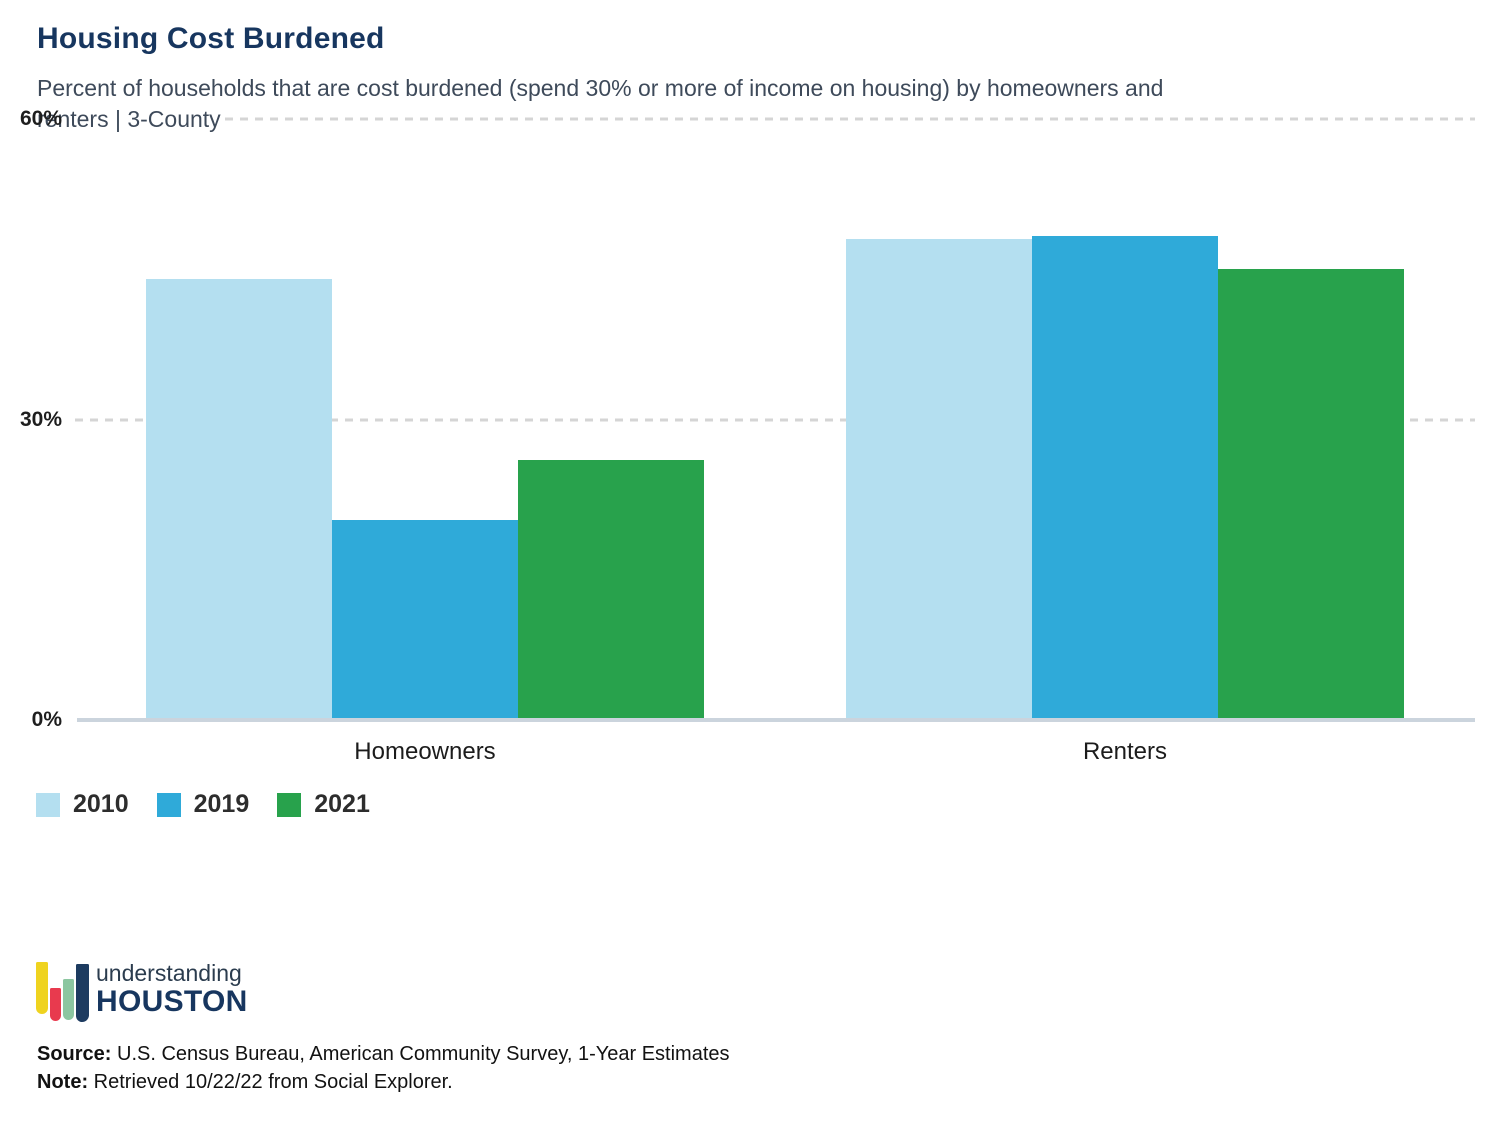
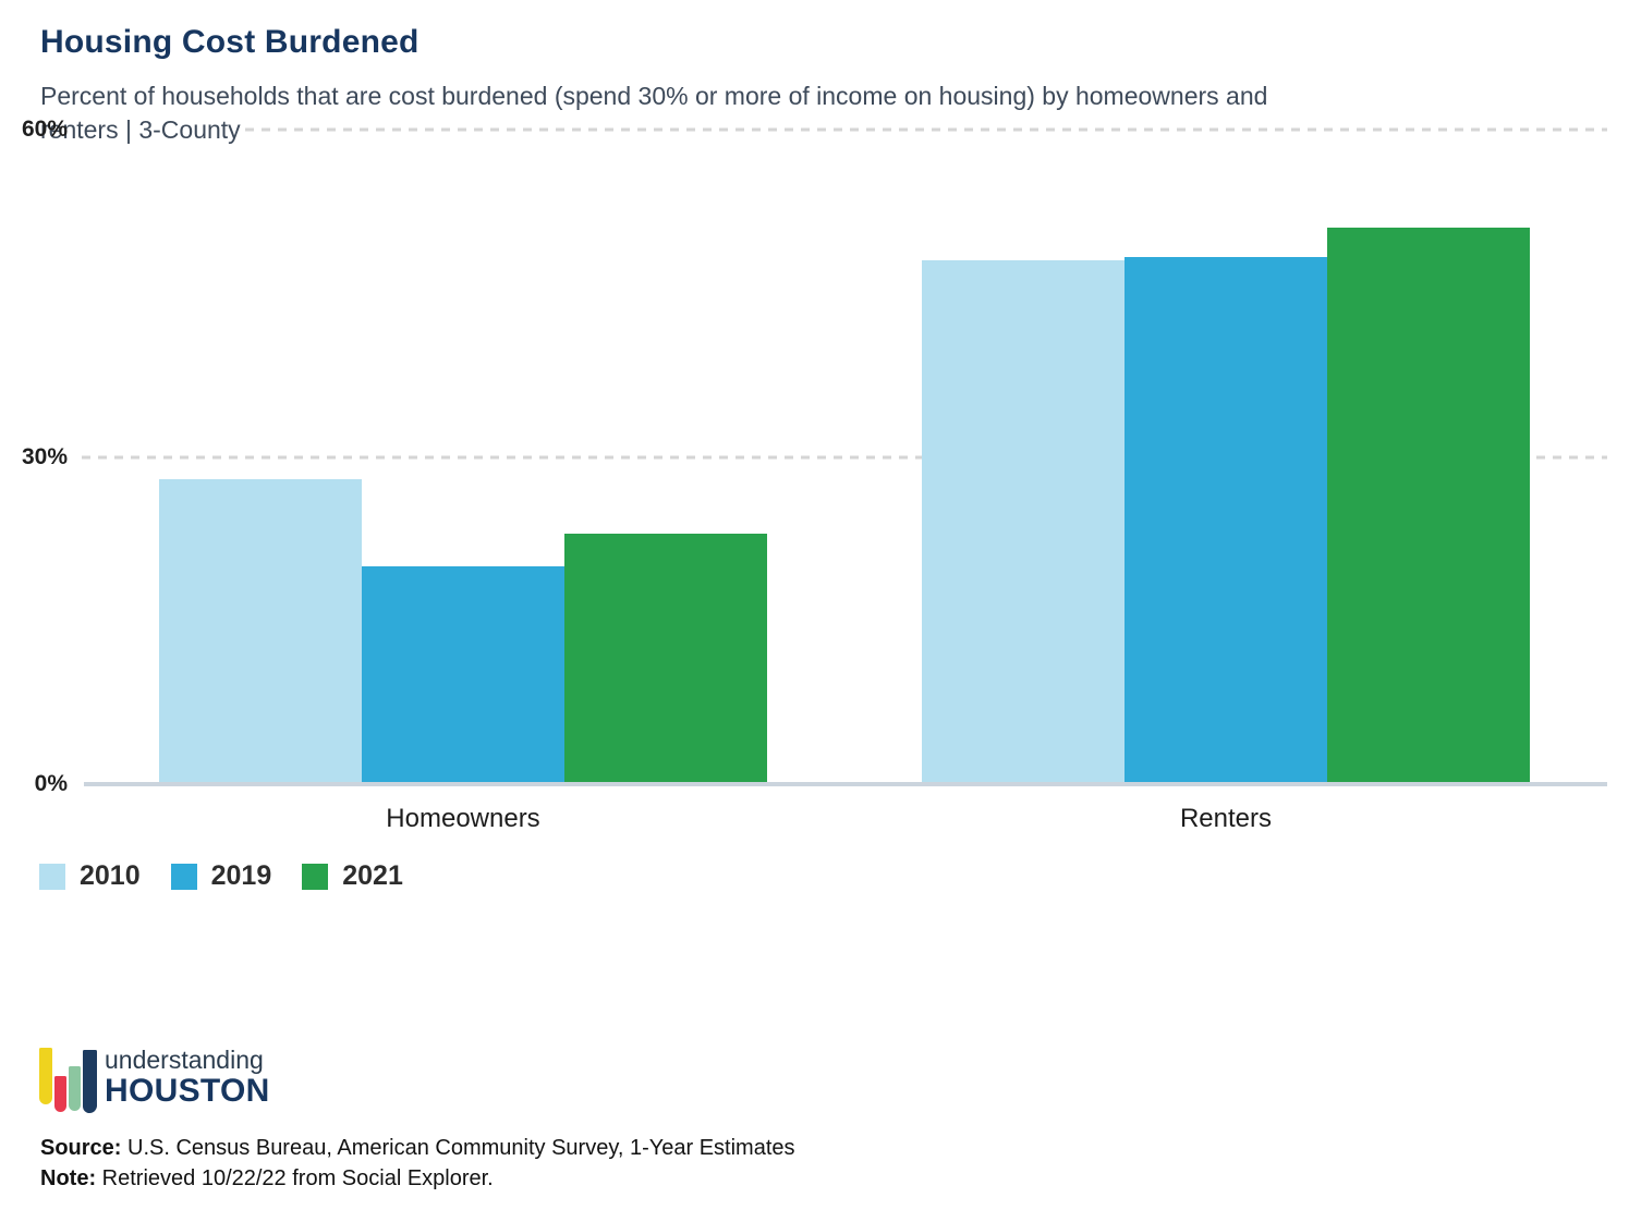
2010/Homeowners: 44% -> 28%
2021/Homeowners: 26% -> 23%
2021/Renters: 45% -> 51%
